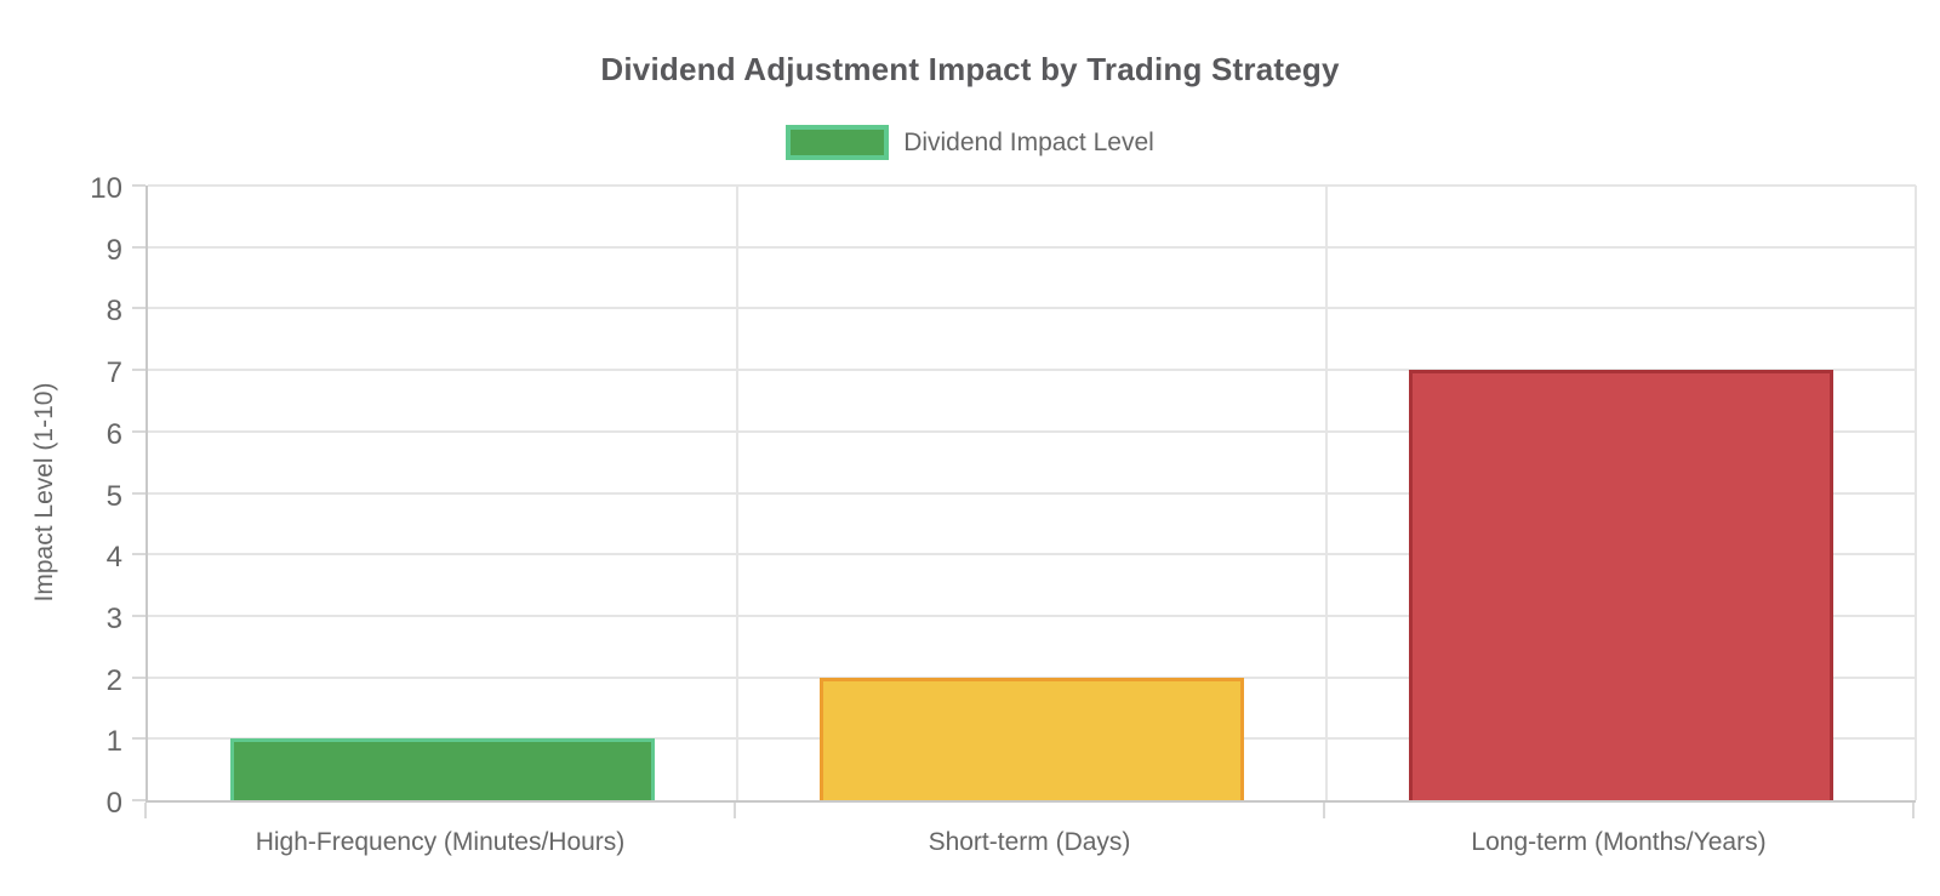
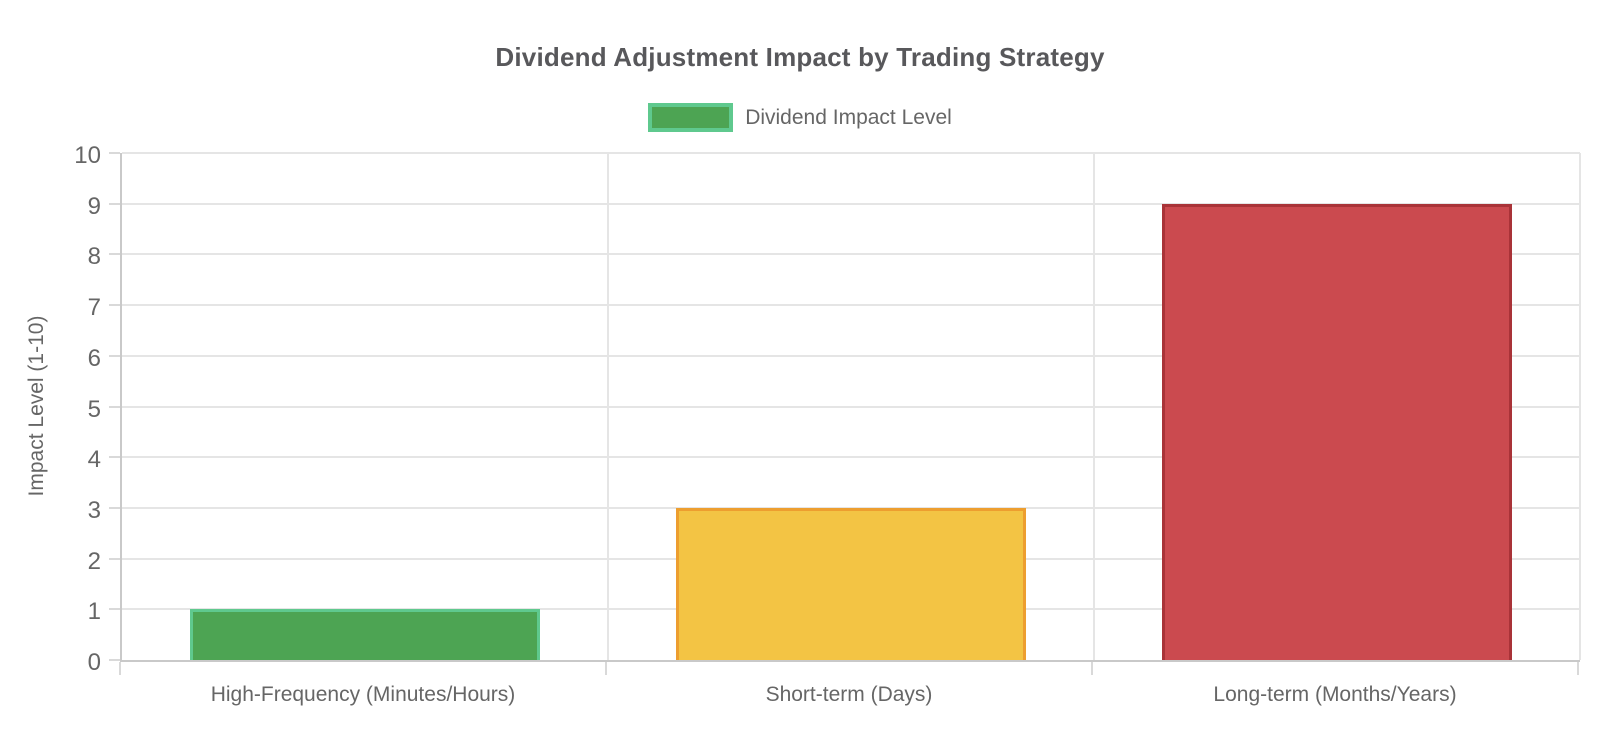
Short-term (Days): 2 -> 3
Long-term (Months/Years): 7 -> 9
